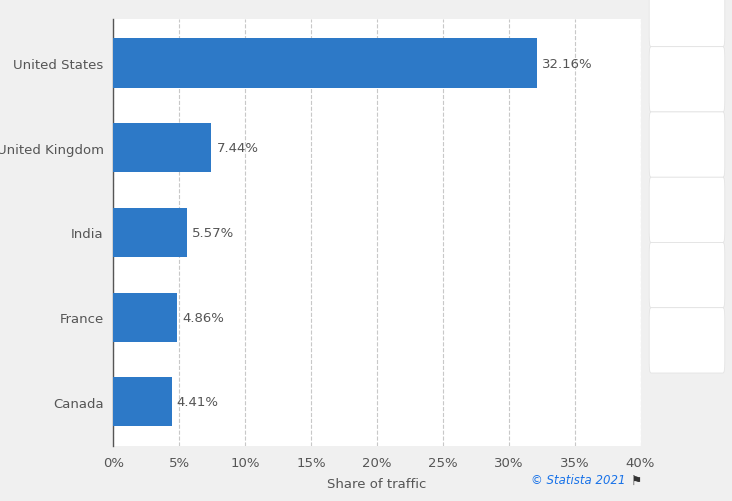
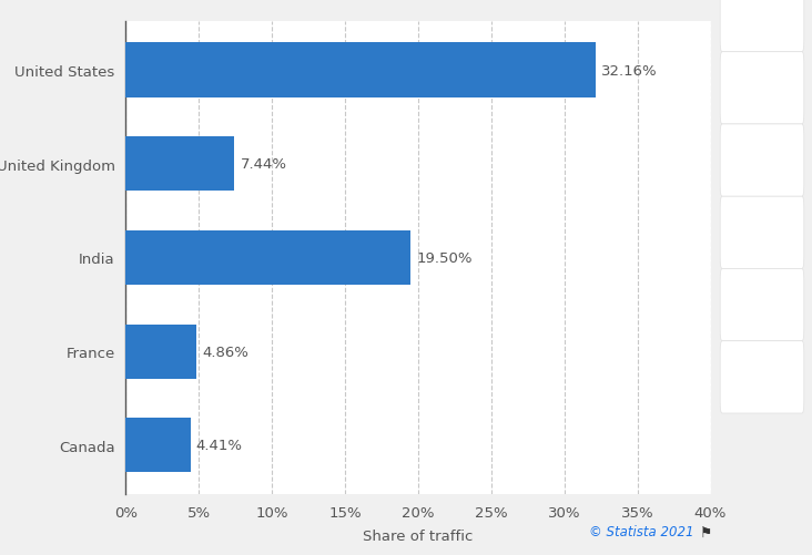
India: 5.57% -> 19.50%
